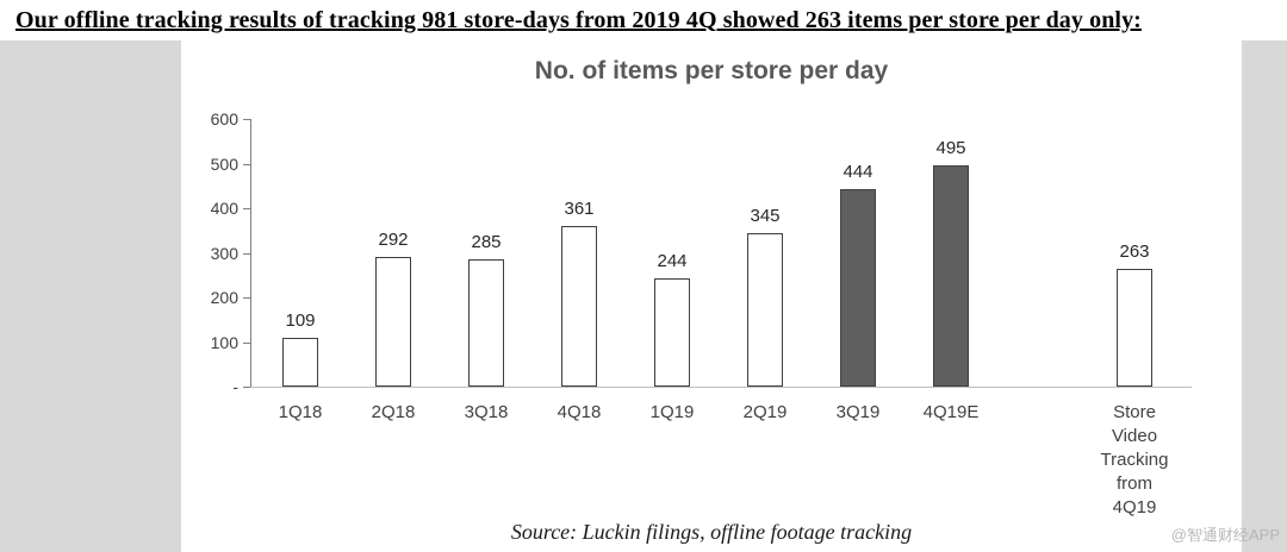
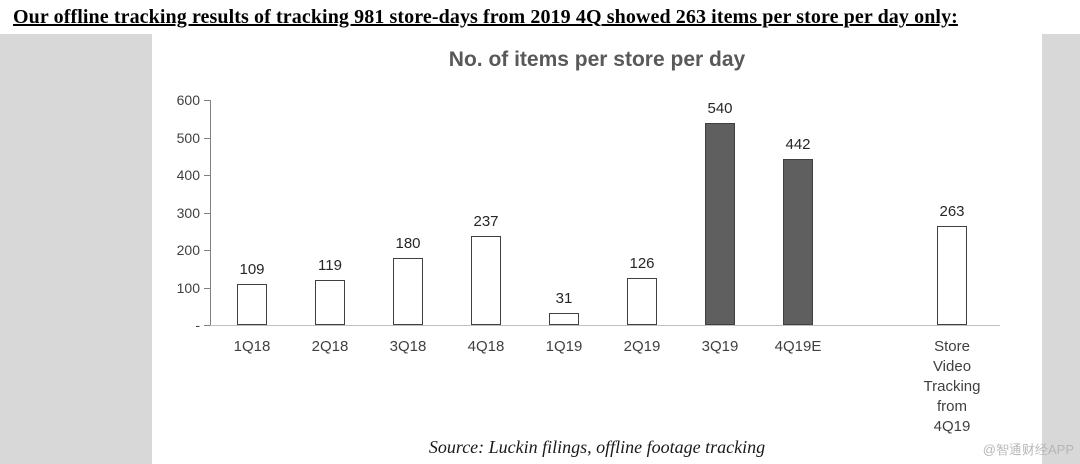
2Q18: 292 -> 119
3Q18: 285 -> 180
4Q18: 361 -> 237
1Q19: 244 -> 31
2Q19: 345 -> 126
3Q19: 444 -> 540
4Q19E: 495 -> 442
